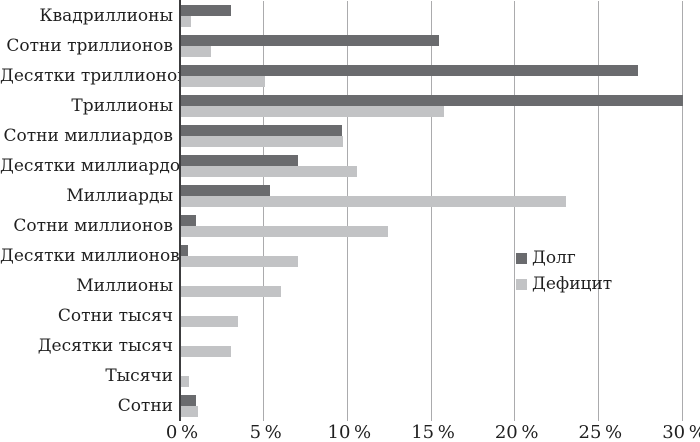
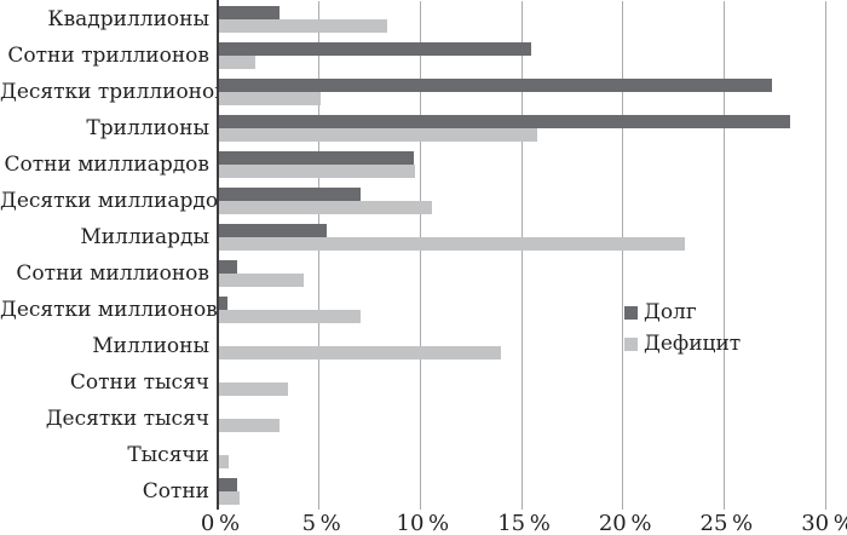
Дефицит/Квадриллионы: 0.6% -> 8.3%
Долг/Триллионы: 30.0% -> 28.2%
Дефицит/Сотни миллионов: 12.4% -> 4.2%
Дефицит/Миллионы: 6.0% -> 13.9%
